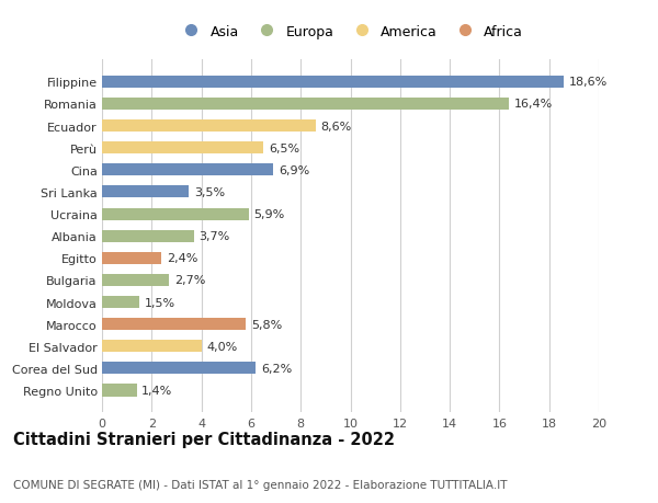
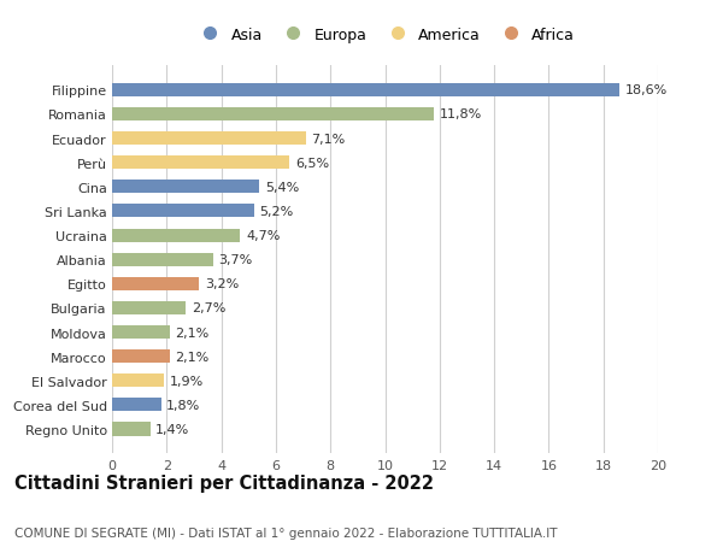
Romania: 16,4% -> 11,8%
Ecuador: 8,6% -> 7,1%
Cina: 6,9% -> 5,4%
Sri Lanka: 3,5% -> 5,2%
Ucraina: 5,9% -> 4,7%
Egitto: 2,4% -> 3,2%
Moldova: 1,5% -> 2,1%
Marocco: 5,8% -> 2,1%
El Salvador: 4,0% -> 1,9%
Corea del Sud: 6,2% -> 1,8%
